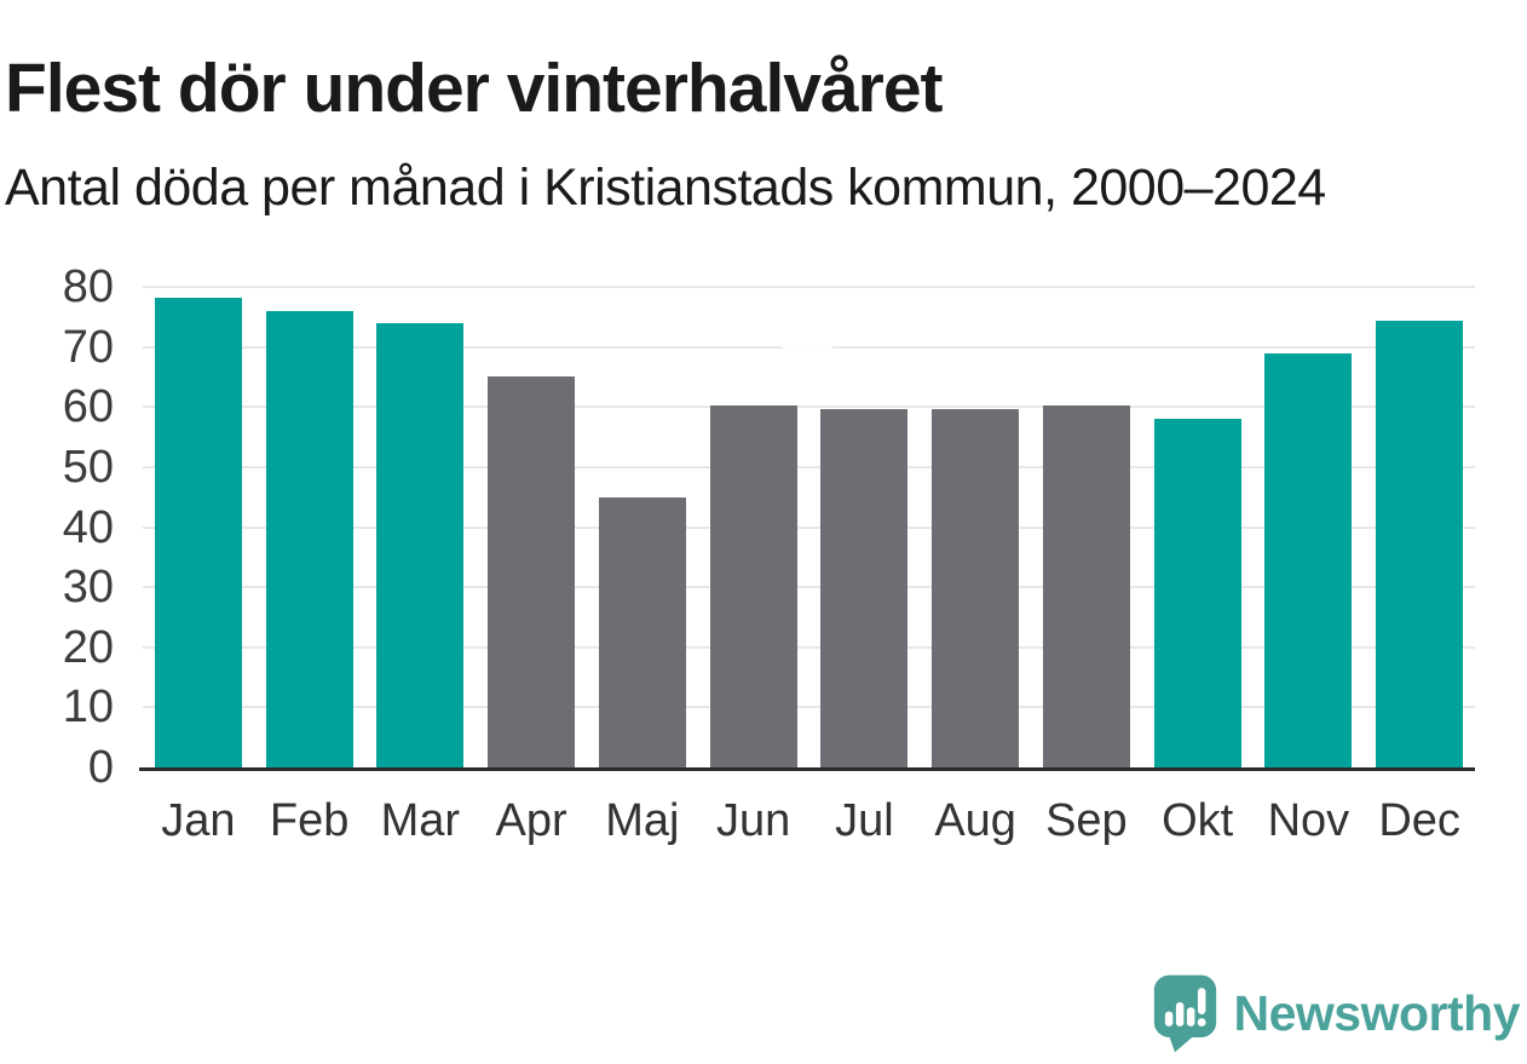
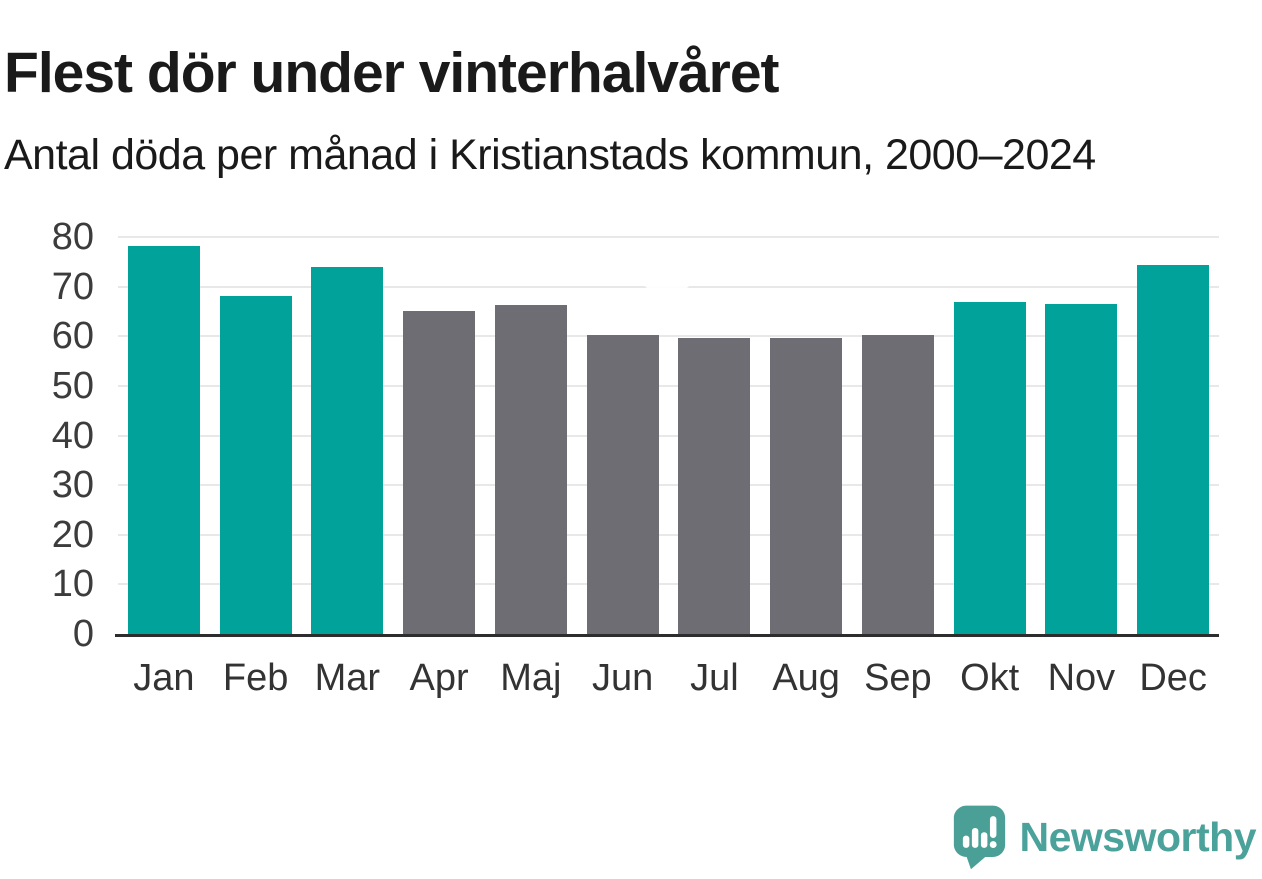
Feb: 76 -> 68
Maj: 45 -> 66
Okt: 58 -> 67
Nov: 69 -> 66
